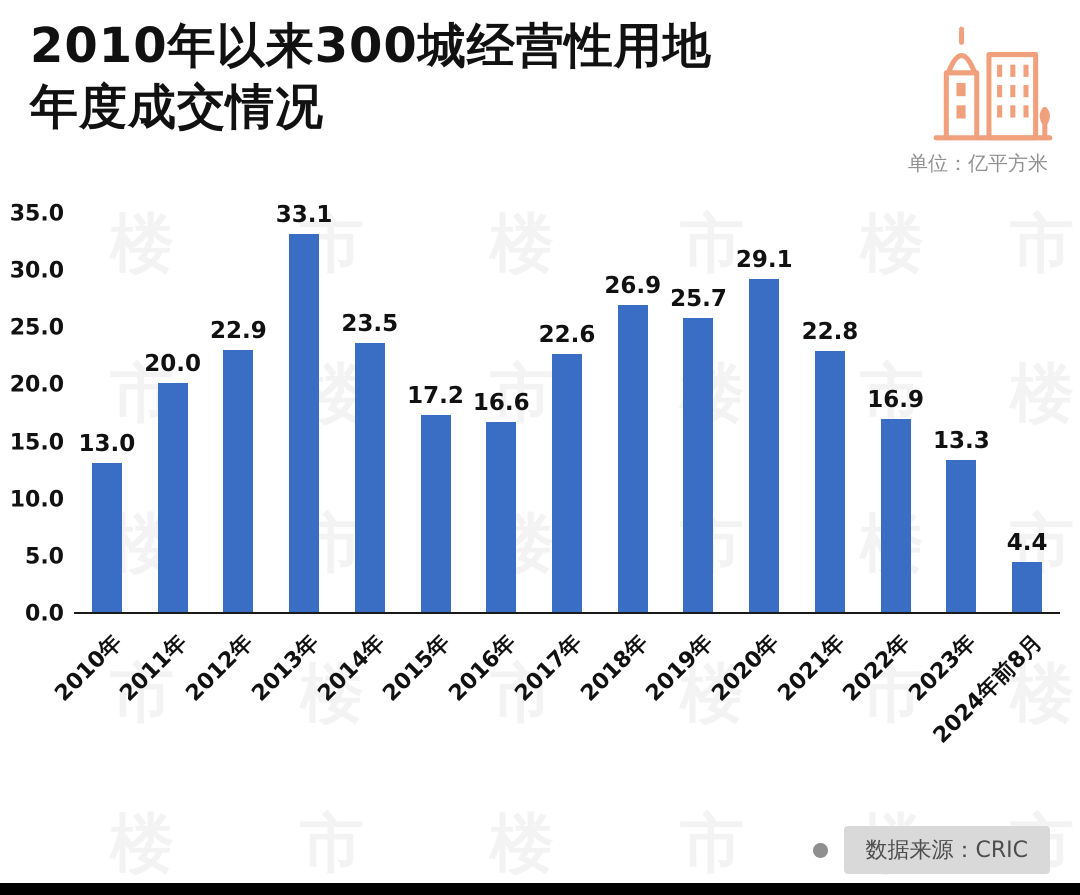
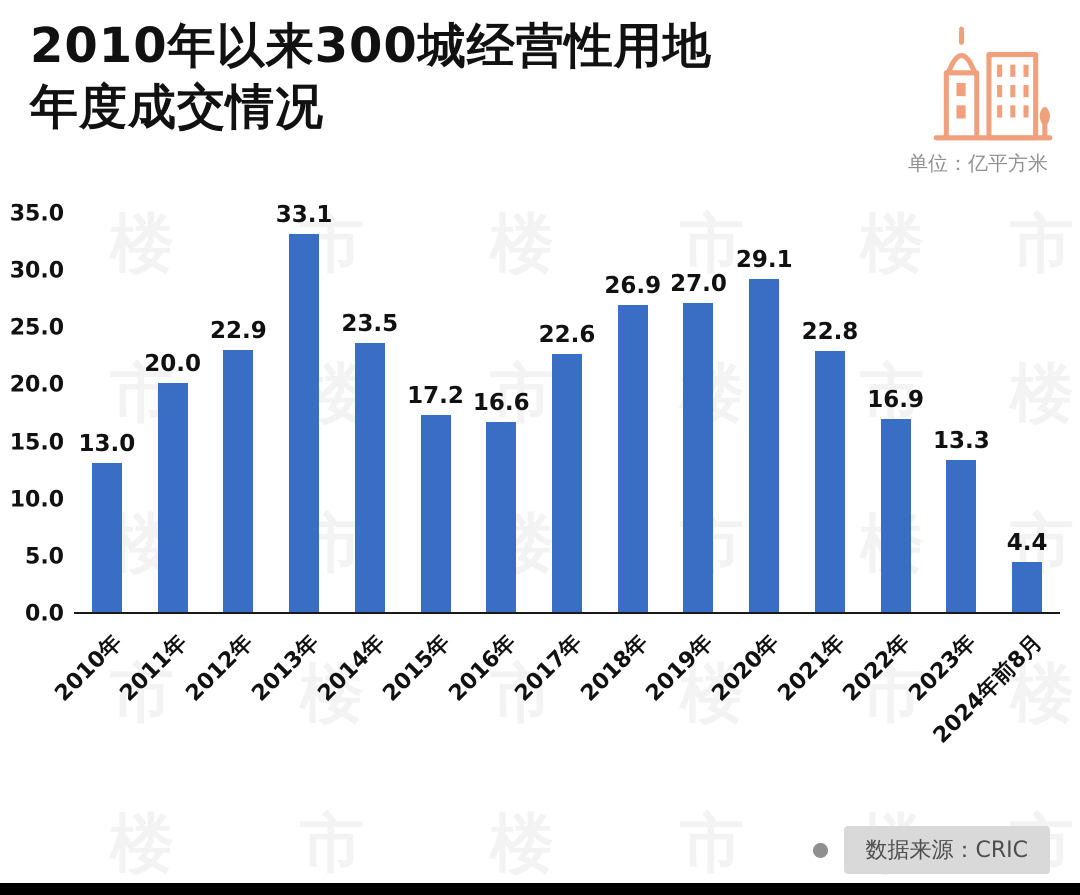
2019年: 25.7 -> 27.0
